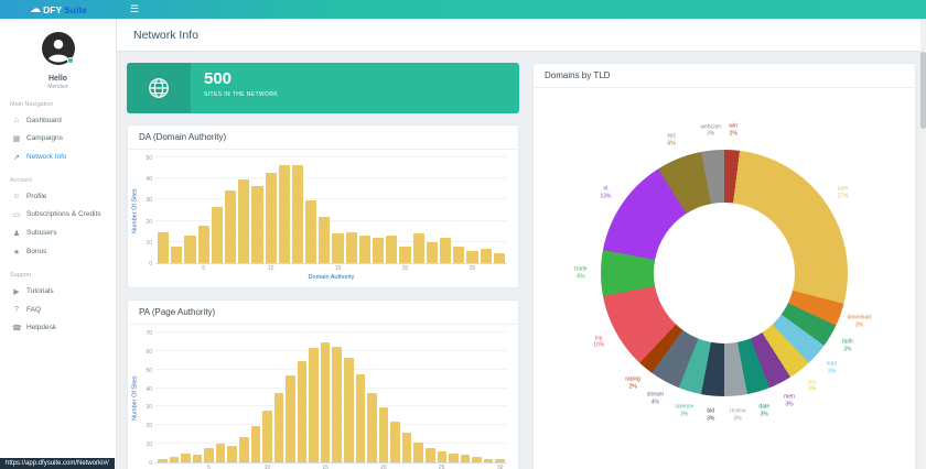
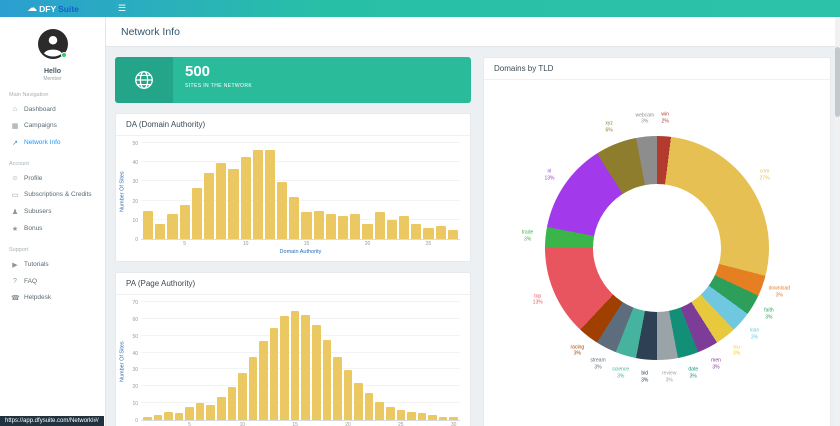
Domains by TLD/stream: 4% -> 3%
Domains by TLD/racing: 2% -> 3%
Domains by TLD/top: 10% -> 13%
Domains by TLD/trade: 6% -> 3%
